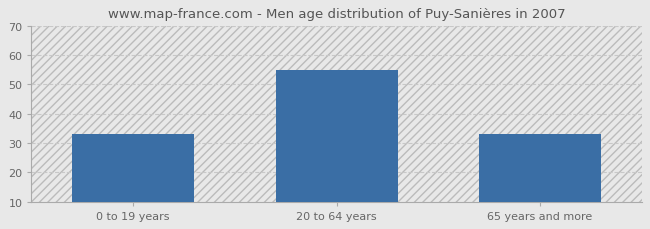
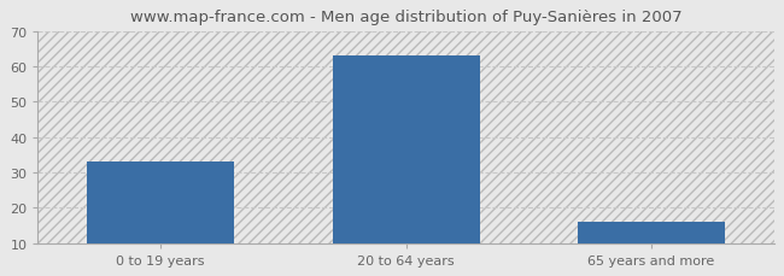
20 to 64 years: 55 -> 63
65 years and more: 33 -> 16
